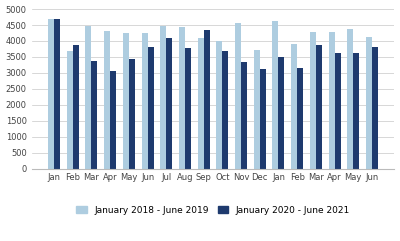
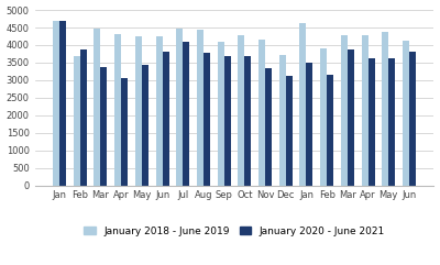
January 2020 - June 2021/Sep: 4350 -> 3690
January 2018 - June 2019/Oct: 4000 -> 4280
January 2018 - June 2019/Nov: 4550 -> 4150
